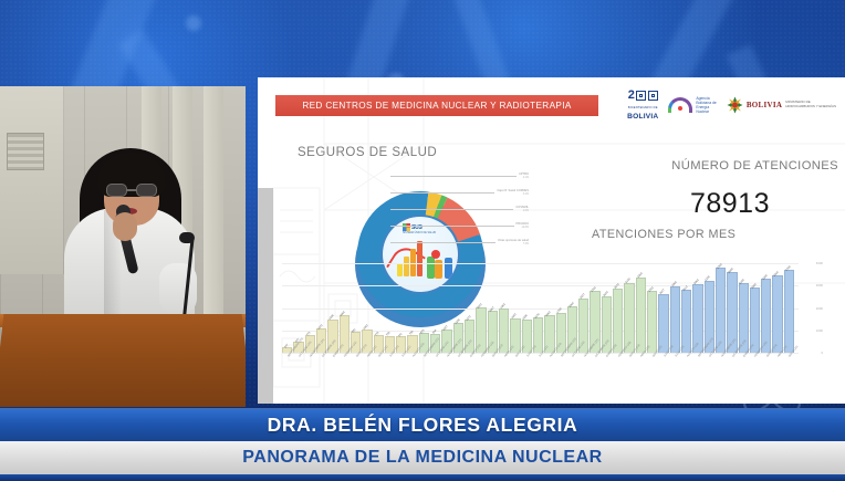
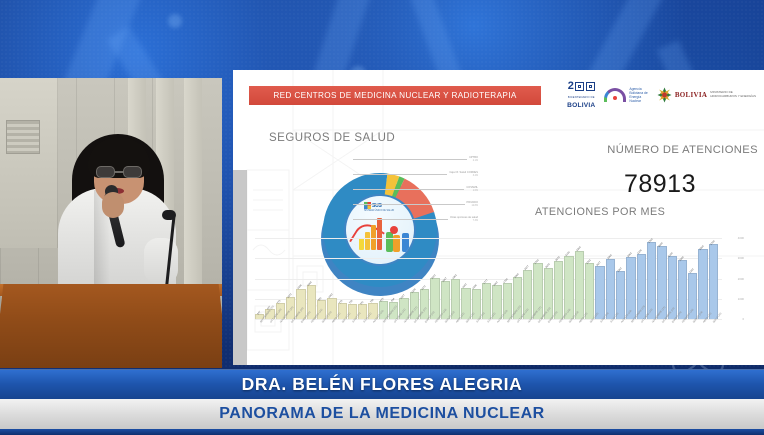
ATENCIONES POR MES/JULIO (22): 1576 -> 1777
ATENCIONES POR MES/AGOSTO (23): 2812 -> 2362
ATENCIONES POR MES/MARZO (24): 3300 -> 2292
